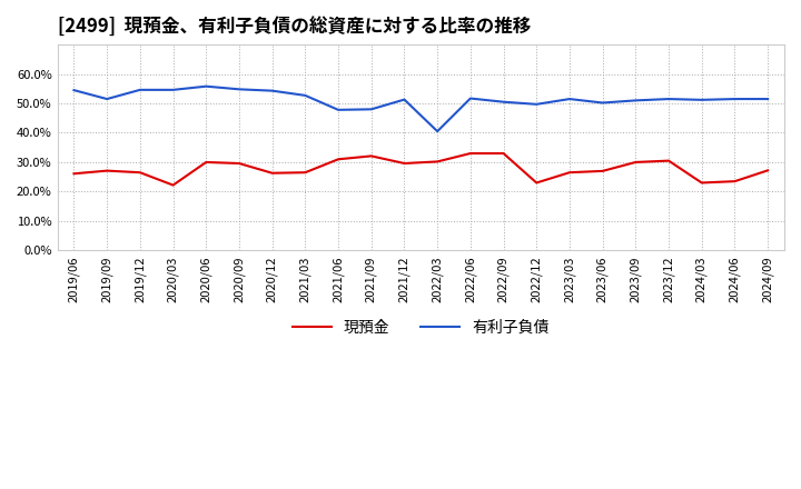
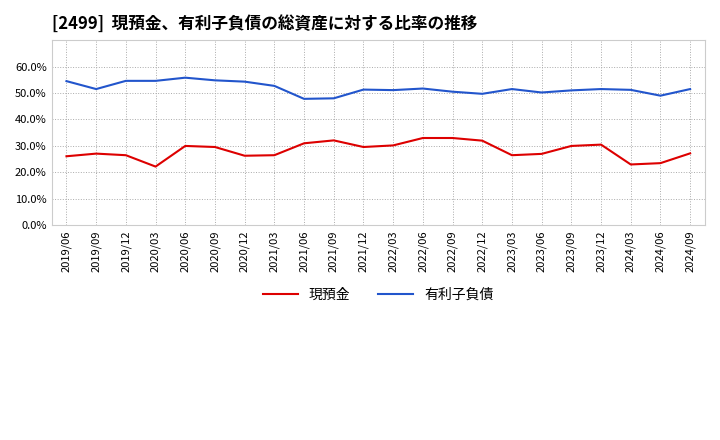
有利子負債/2022/03: 40.5% -> 51.1%
現預金/2022/12: 23.0% -> 32.0%
有利子負債/2024/06: 51.5% -> 49.0%
